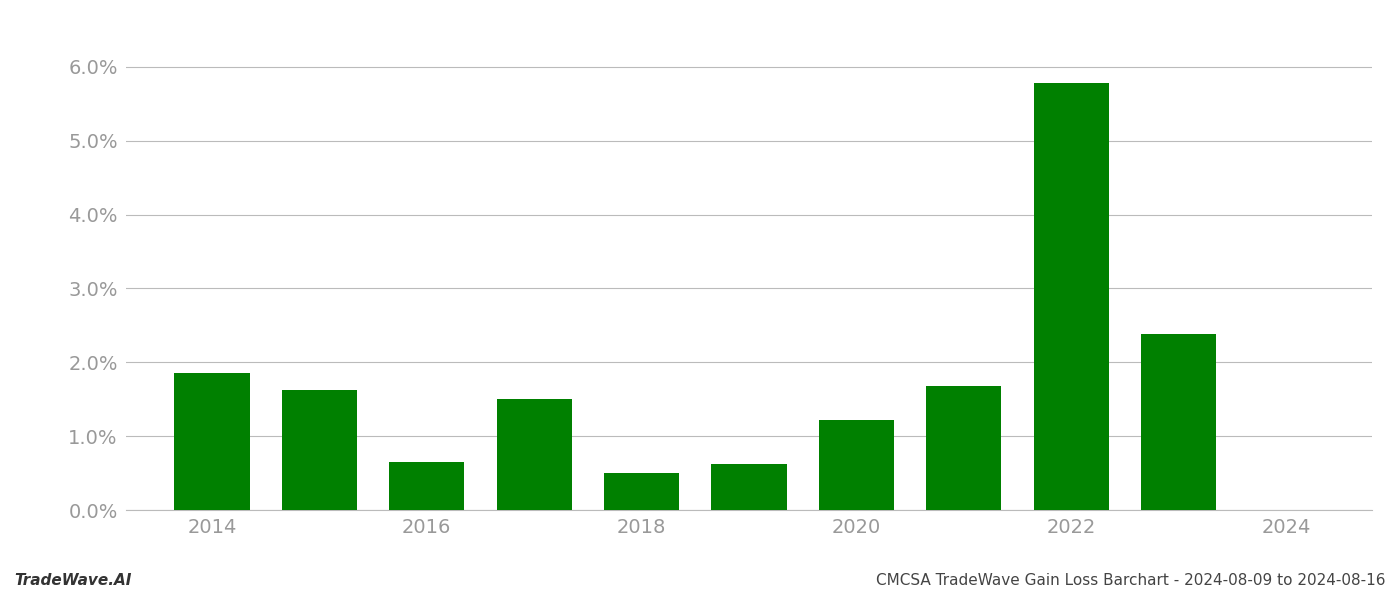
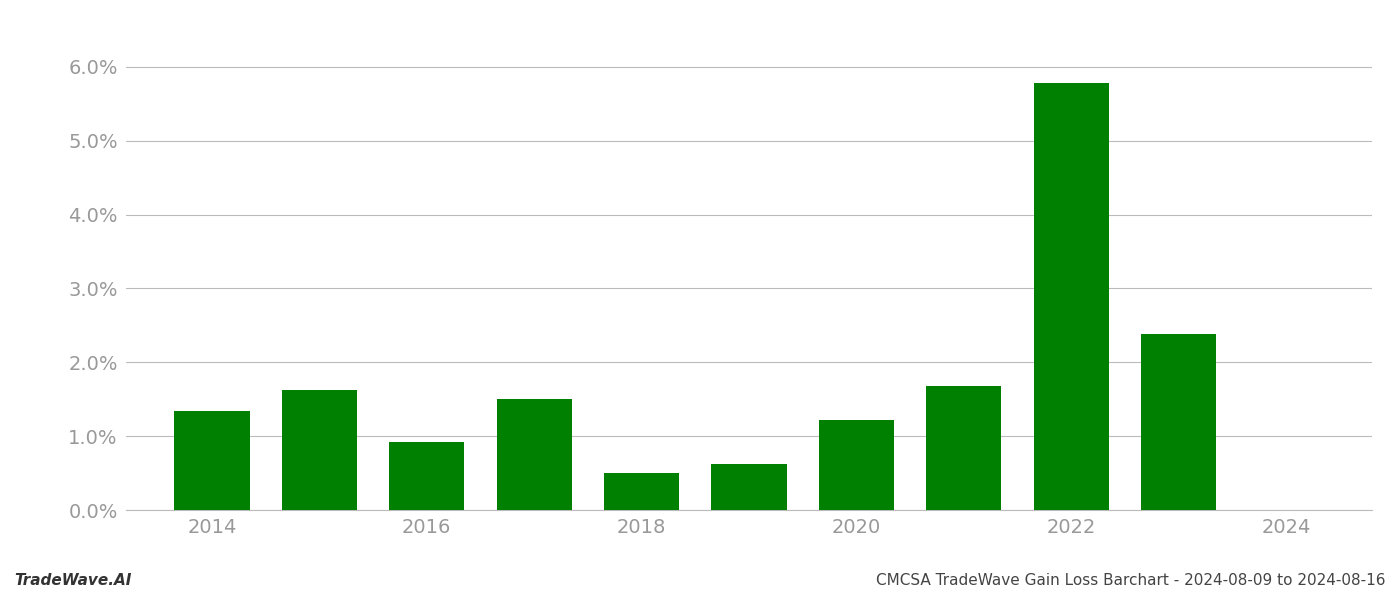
2014: 1.85% -> 1.34%
2016: 0.65% -> 0.92%
